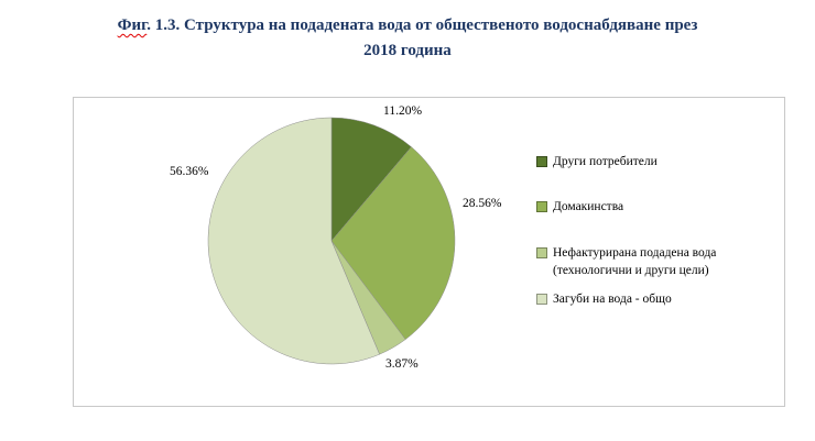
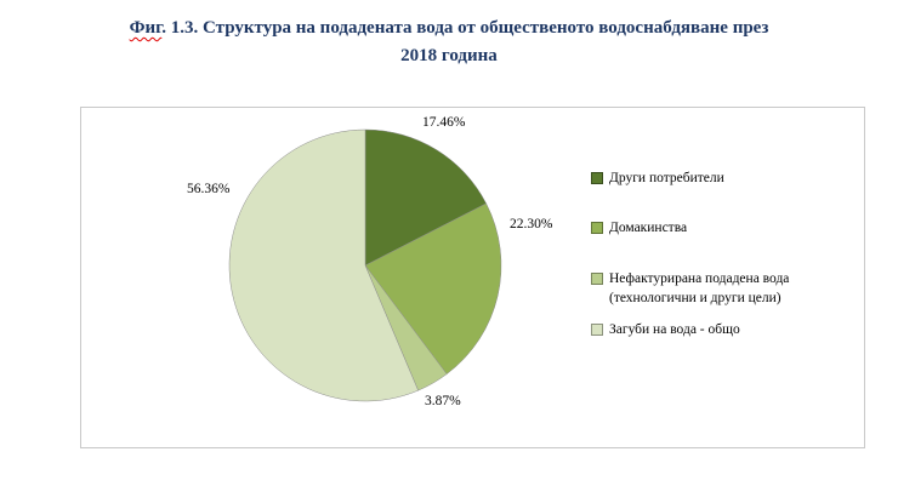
Други потребители: 11.20% -> 17.46%
Домакинства: 28.56% -> 22.30%
